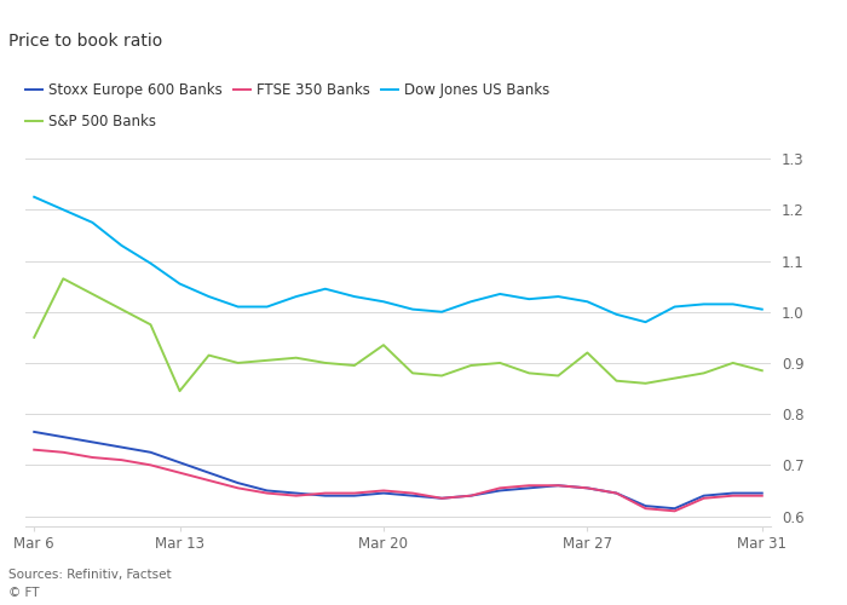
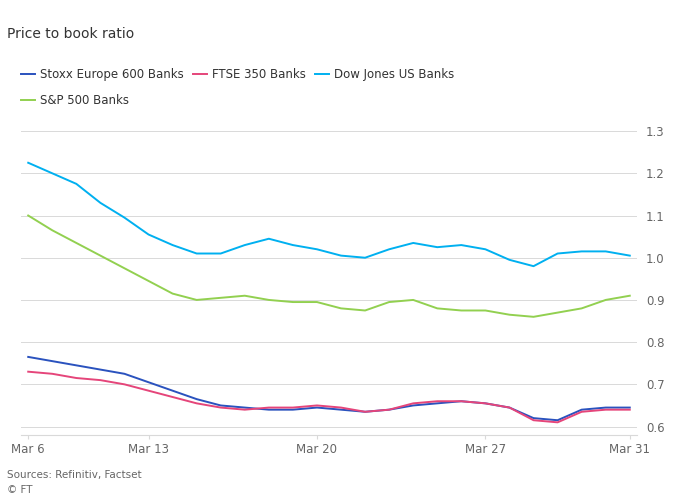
S&P 500 Banks/Mar 6: 0.950 -> 1.100
S&P 500 Banks/Mar 13: 0.845 -> 0.945
S&P 500 Banks/Mar 20: 0.935 -> 0.895
S&P 500 Banks/Mar 27: 0.920 -> 0.875
S&P 500 Banks/Mar 31: 0.885 -> 0.910
